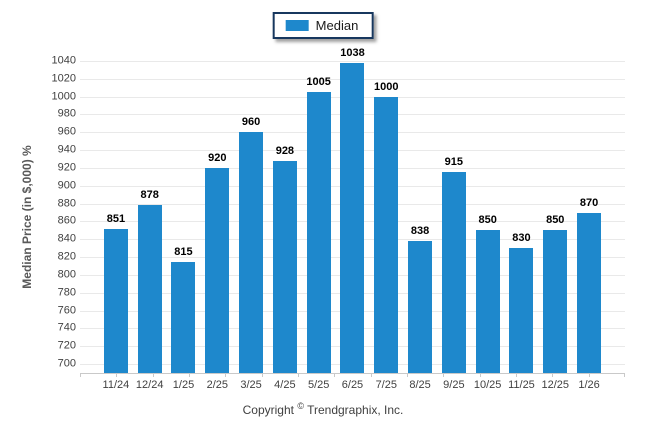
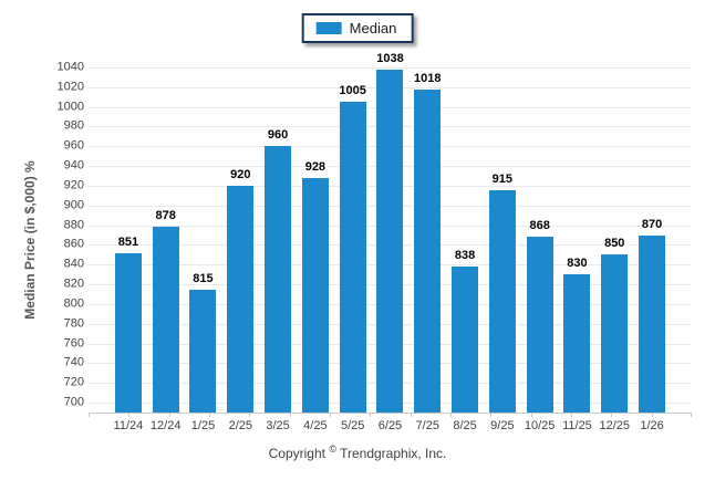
7/25: 1000 -> 1018
10/25: 850 -> 868
